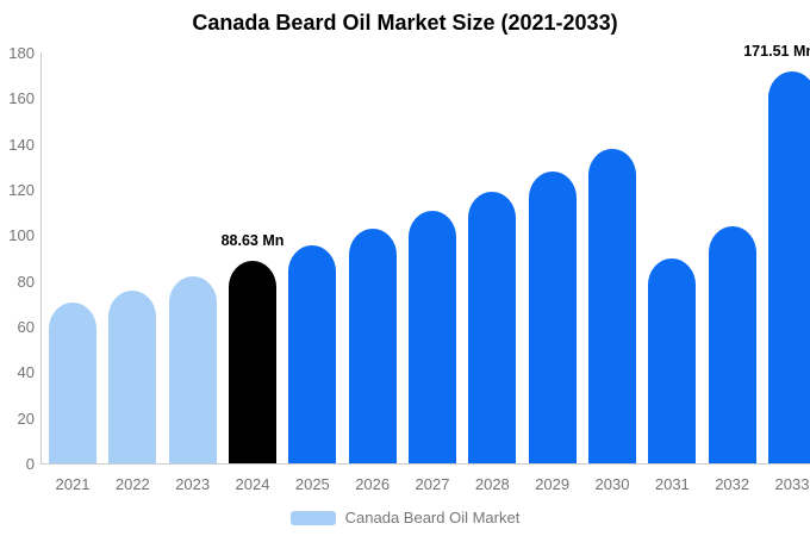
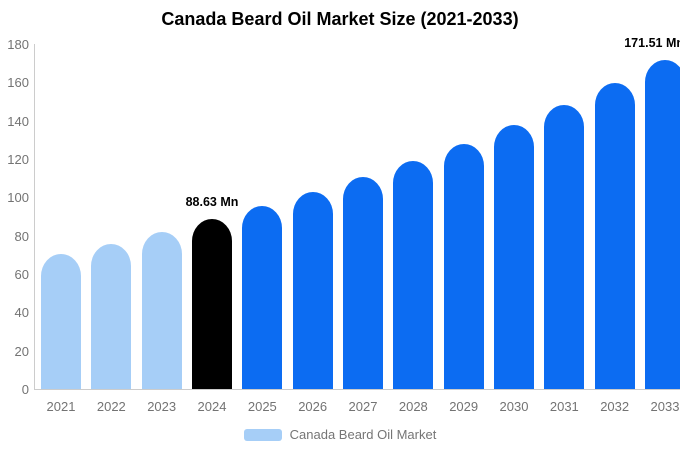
2031: 90 -> 148
2032: 104 -> 159
